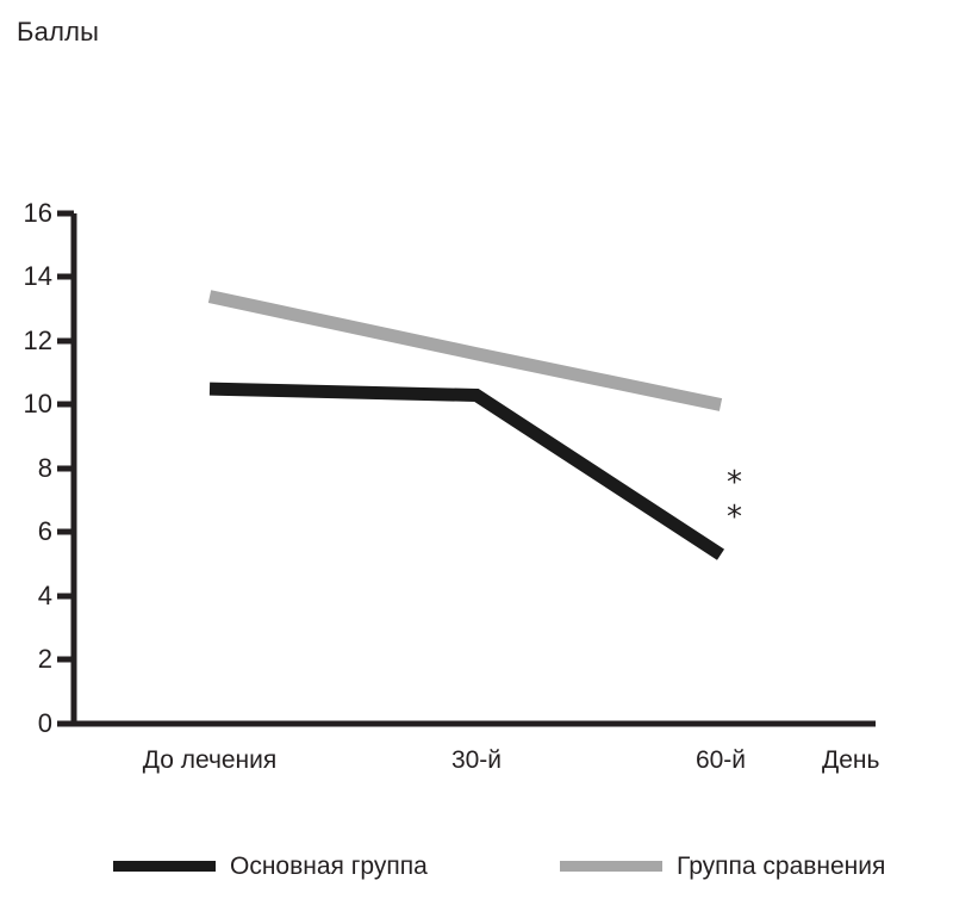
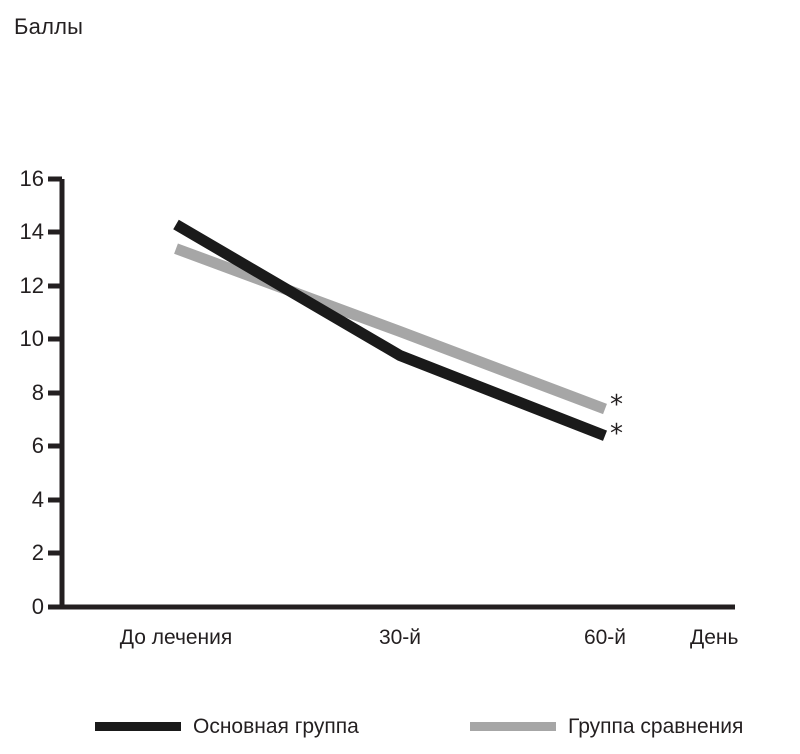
Основная группа/До лечения: 10.5 -> 14.3
Основная группа/30-й: 10.3 -> 9.4
Группа сравнения/30-й: 11.6 -> 10.3
Основная группа/60-й: 5.3 -> 6.4
Группа сравнения/60-й: 10.0 -> 7.4
